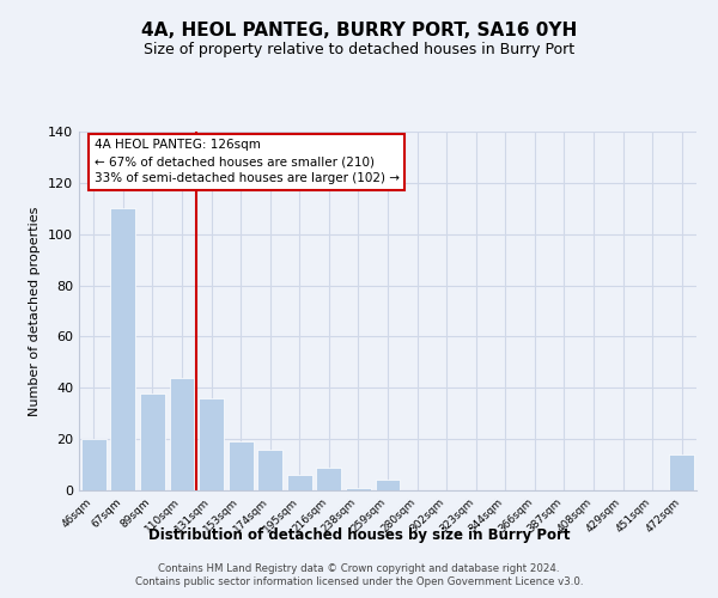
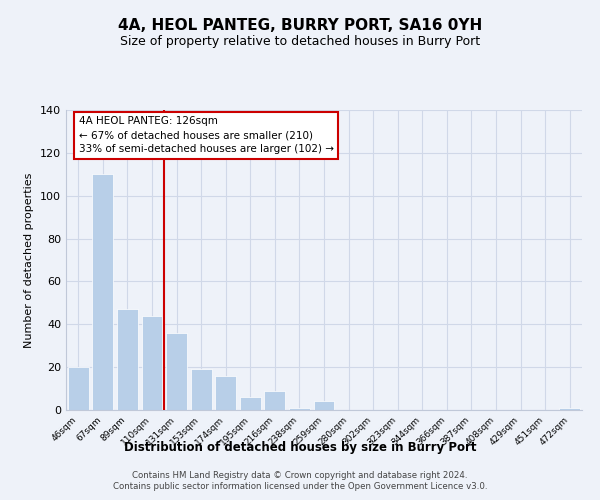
89sqm: 38 -> 47
472sqm: 14 -> 1
